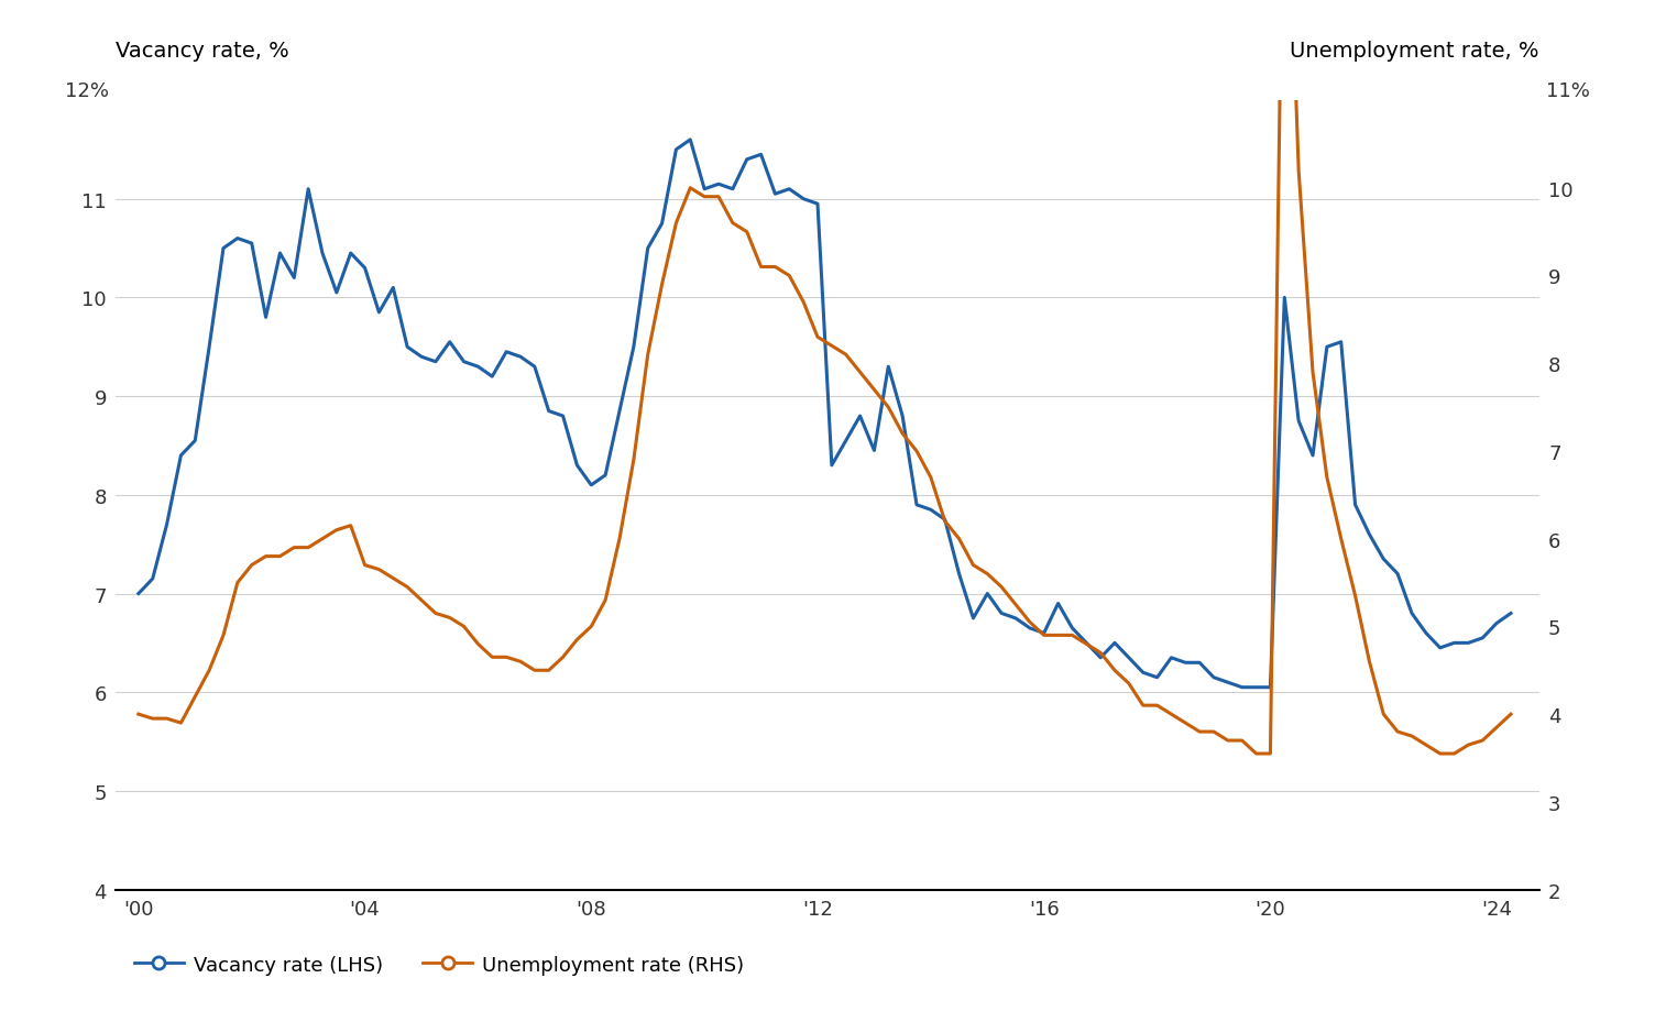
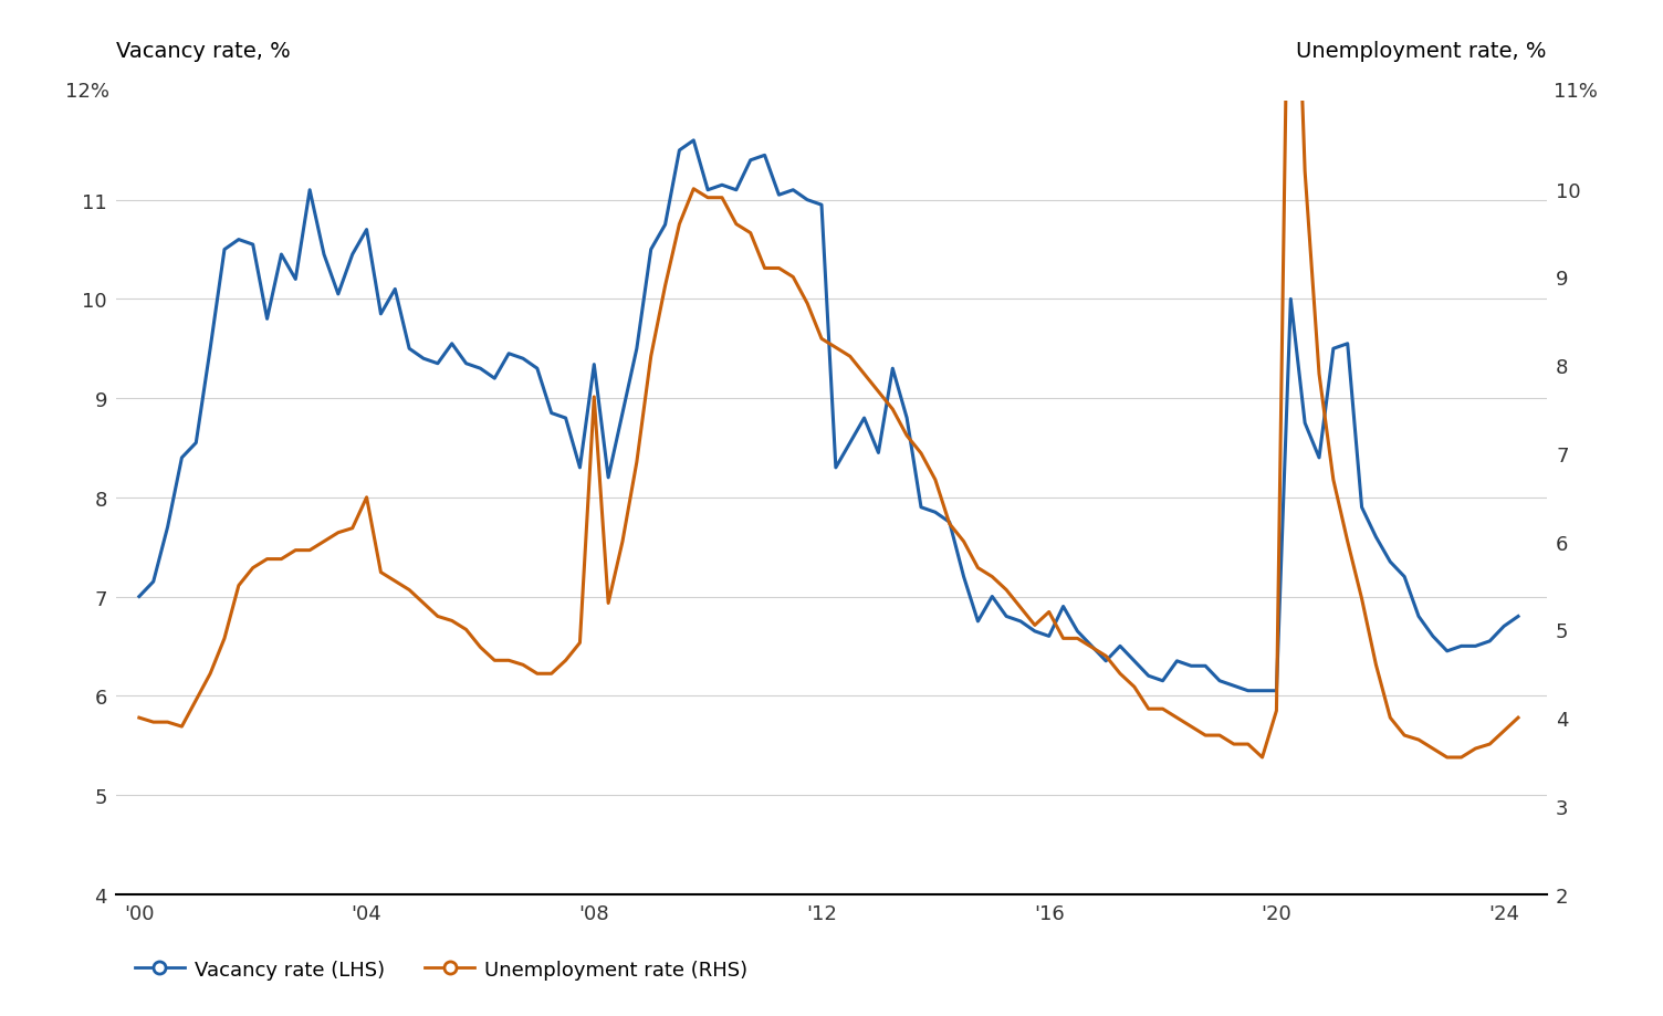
Vacancy rate (LHS)/'04: 10.30 -> 10.70
Unemployment rate (RHS)/'04: 5.70 -> 6.50
Vacancy rate (LHS)/'08: 8.10 -> 9.34
Unemployment rate (RHS)/'08: 5.00 -> 7.64
Unemployment rate (RHS)/'16: 4.90 -> 5.20
Unemployment rate (RHS)/'20: 3.55 -> 4.08
